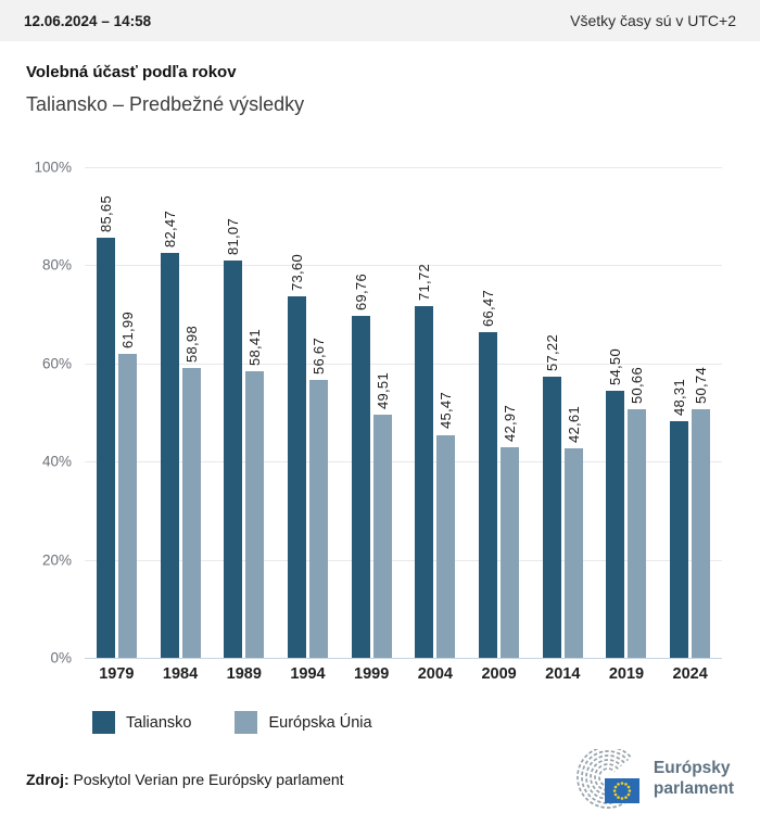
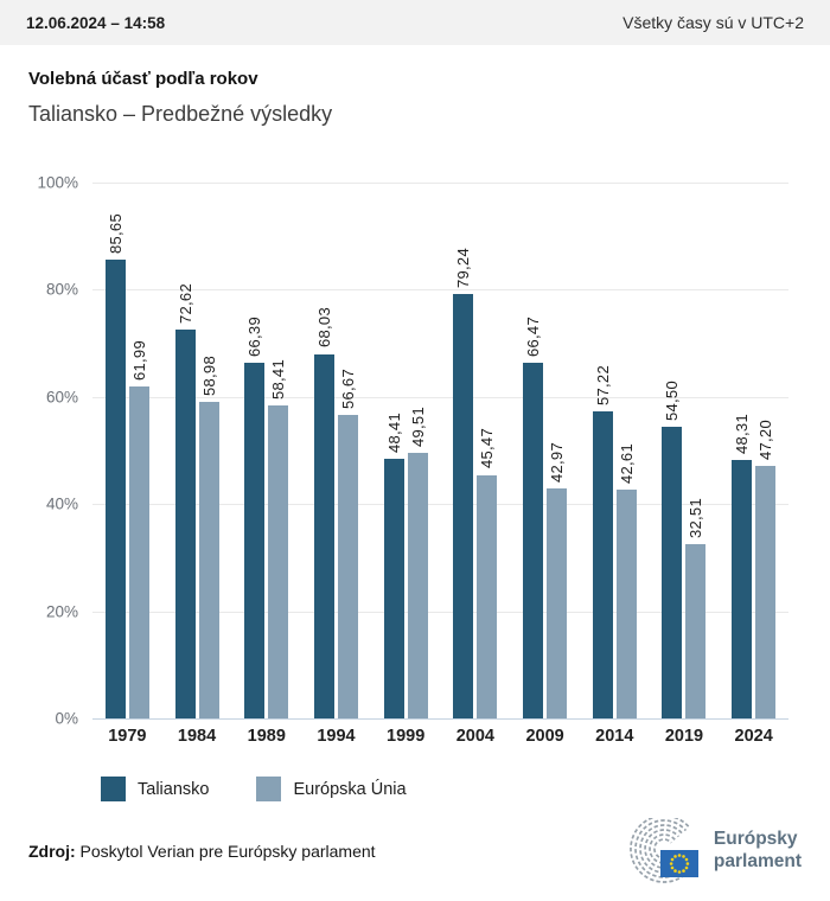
Taliansko/1984: 82,47 -> 72,62
Taliansko/1989: 81,07 -> 66,39
Taliansko/1994: 73,60 -> 68,03
Taliansko/1999: 69,76 -> 48,41
Taliansko/2004: 71,72 -> 79,24
Európska Únia/2019: 50,66 -> 32,51
Európska Únia/2024: 50,74 -> 47,20
